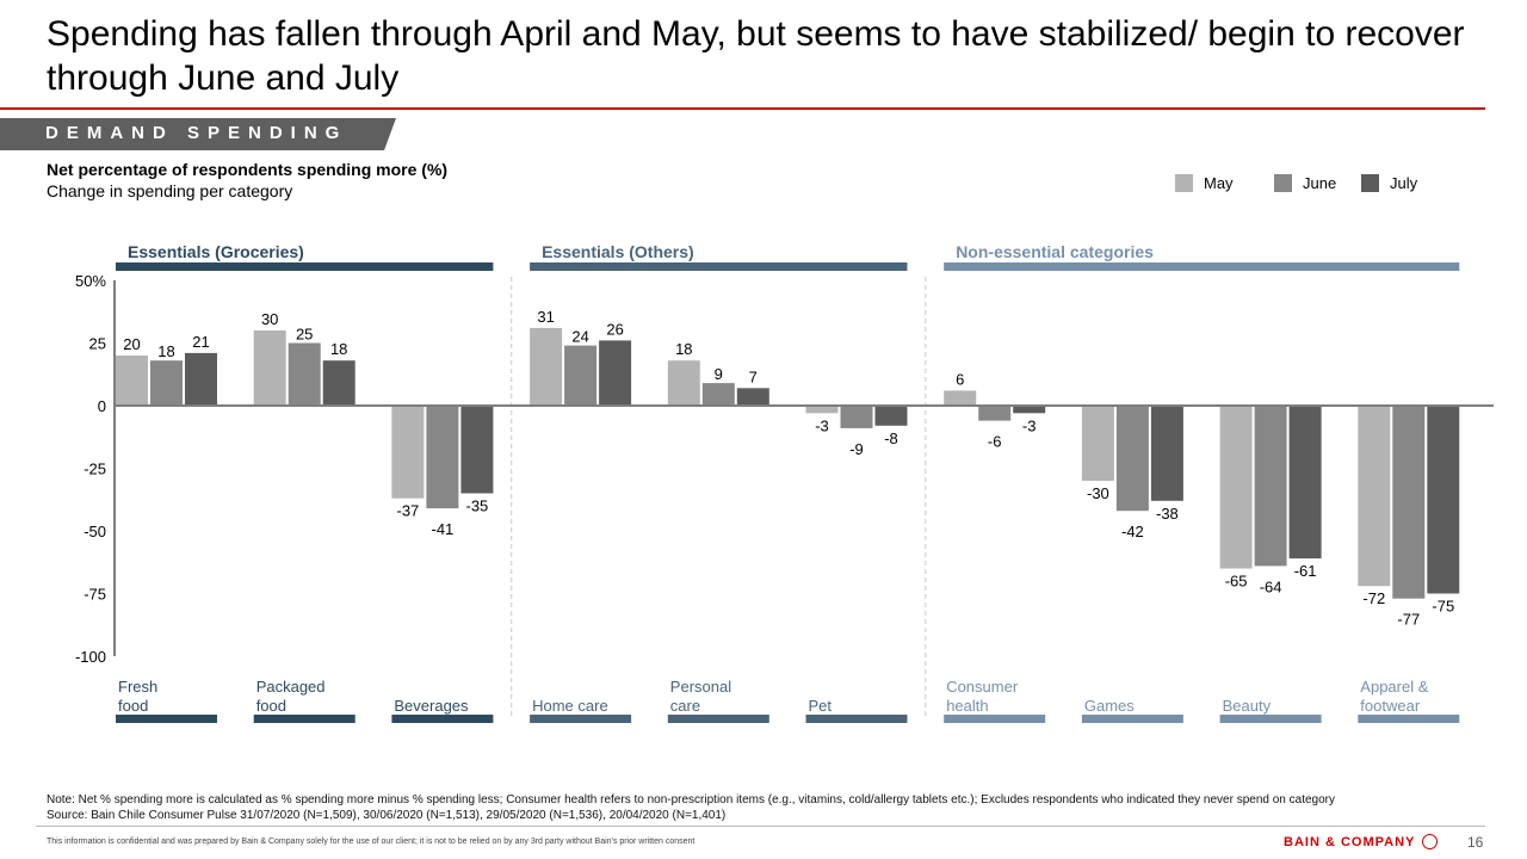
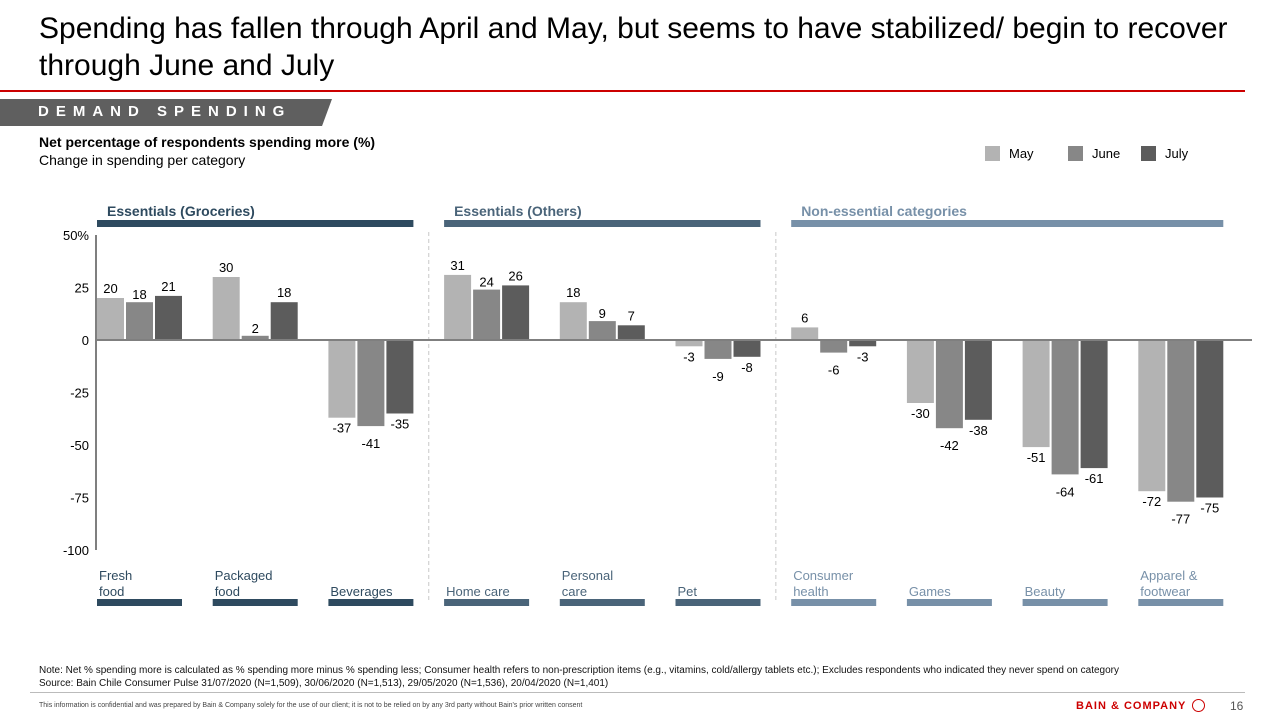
June/Packaged food: 25 -> 2
May/Beauty: -65 -> -51
